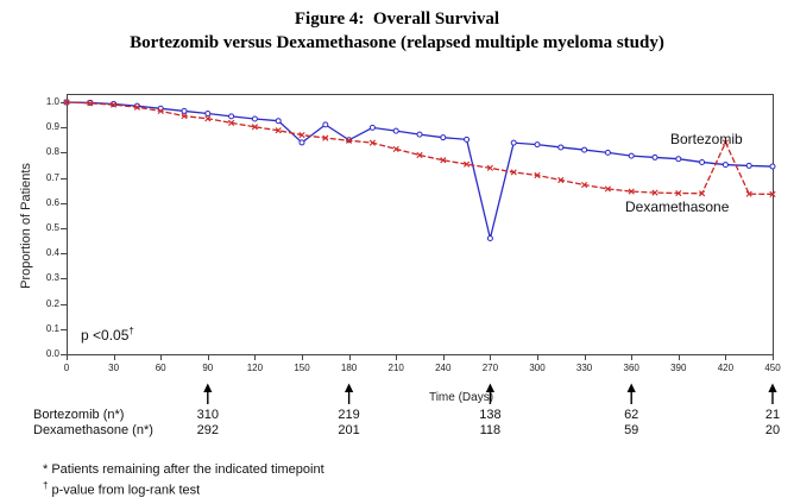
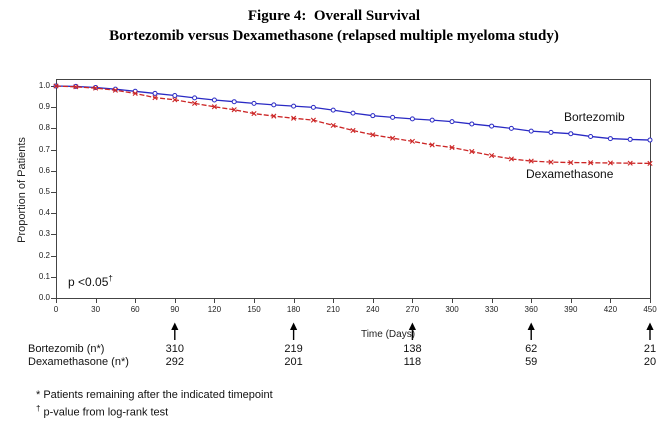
Bortezomib/150: 0.84 -> 0.92
Bortezomib/180: 0.85 -> 0.91
Bortezomib/270: 0.46 -> 0.84
Dexamethasone/420: 0.84 -> 0.64
